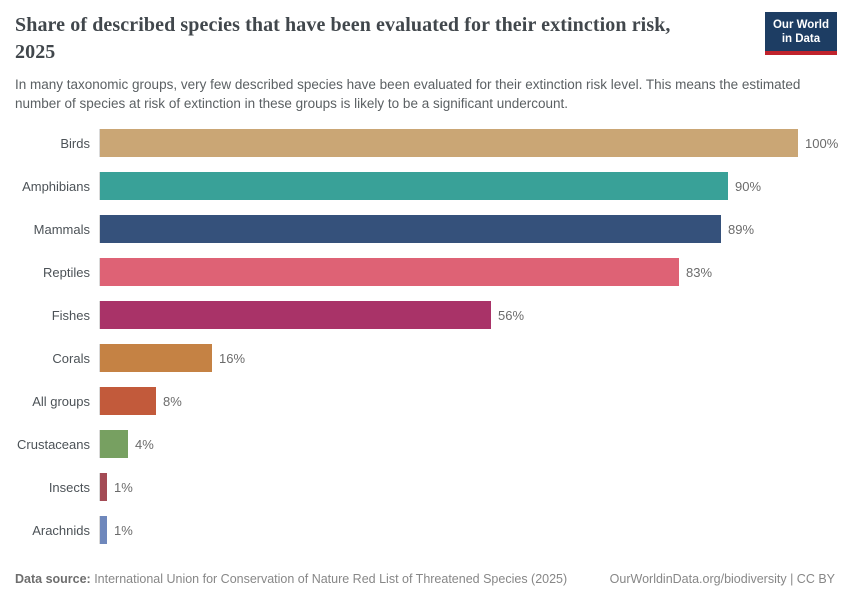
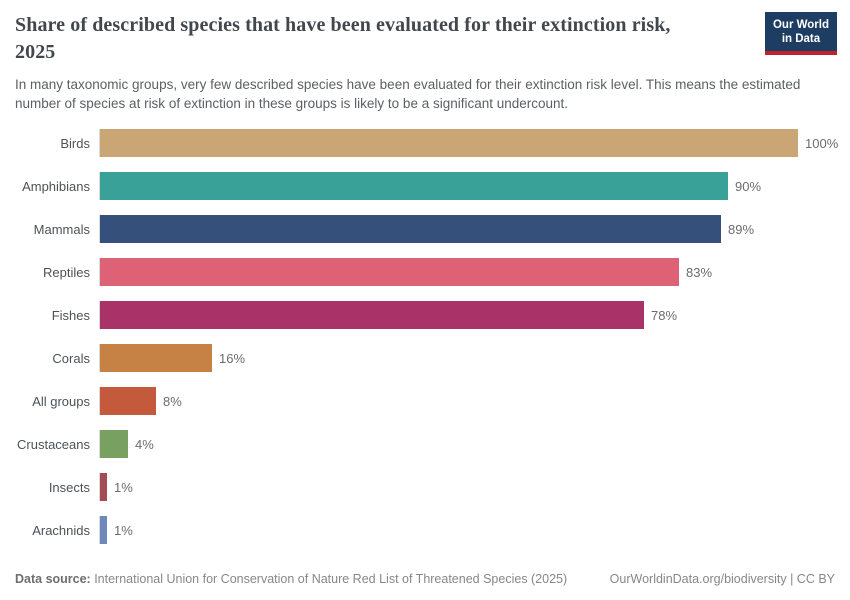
Fishes: 56% -> 78%
